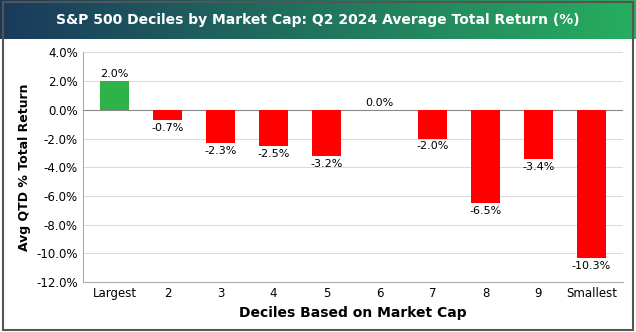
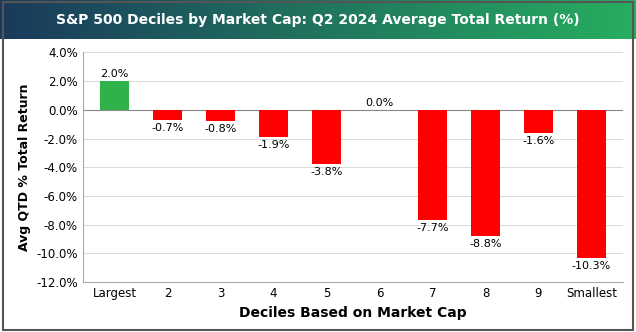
3: -2.3% -> -0.8%
4: -2.5% -> -1.9%
5: -3.2% -> -3.8%
7: -2.0% -> -7.7%
8: -6.5% -> -8.8%
9: -3.4% -> -1.6%
